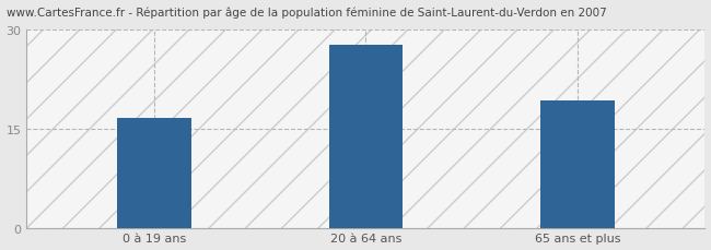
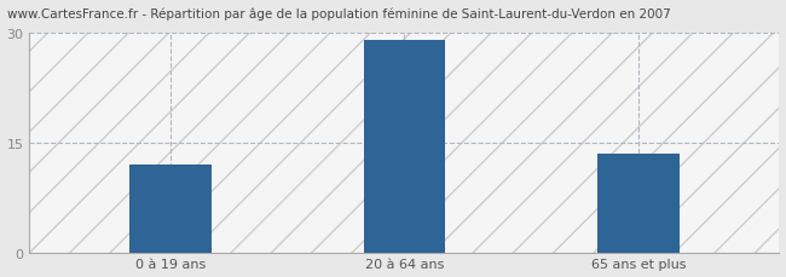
0 à 19 ans: 16.6 -> 12.0
20 à 64 ans: 27.6 -> 29.0
65 ans et plus: 19.2 -> 13.5
